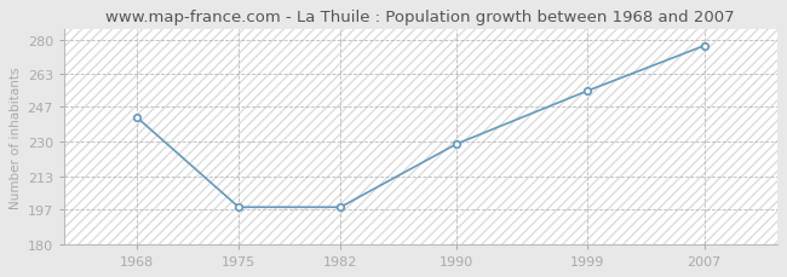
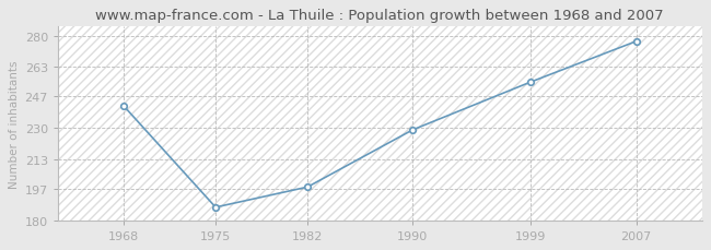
1975: 198 -> 187
